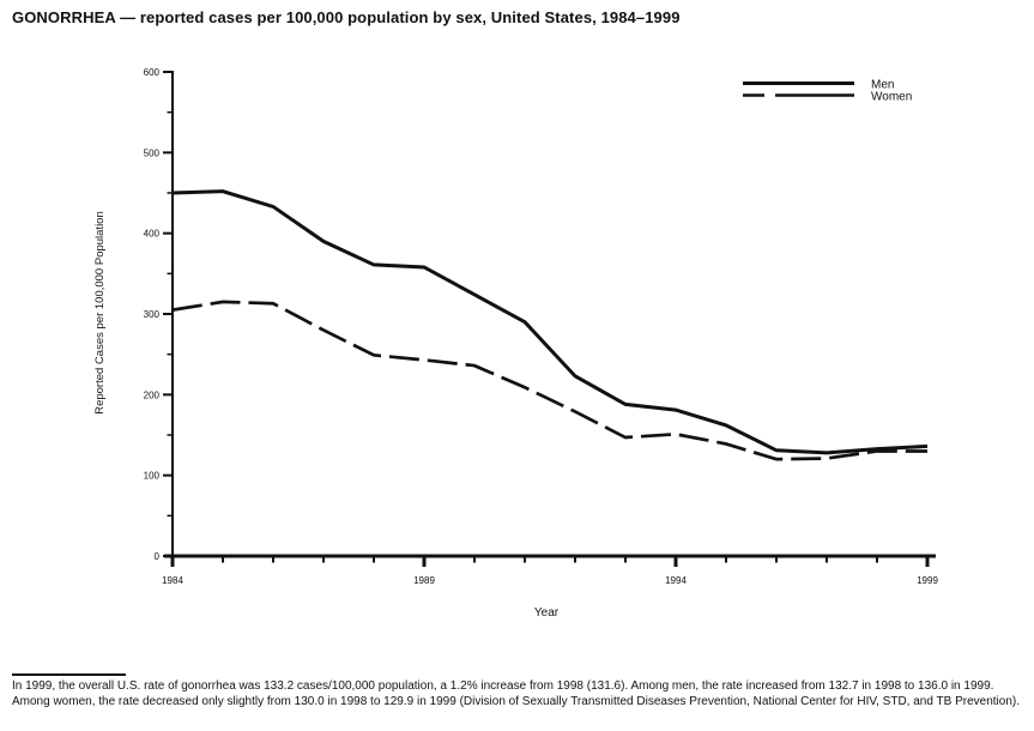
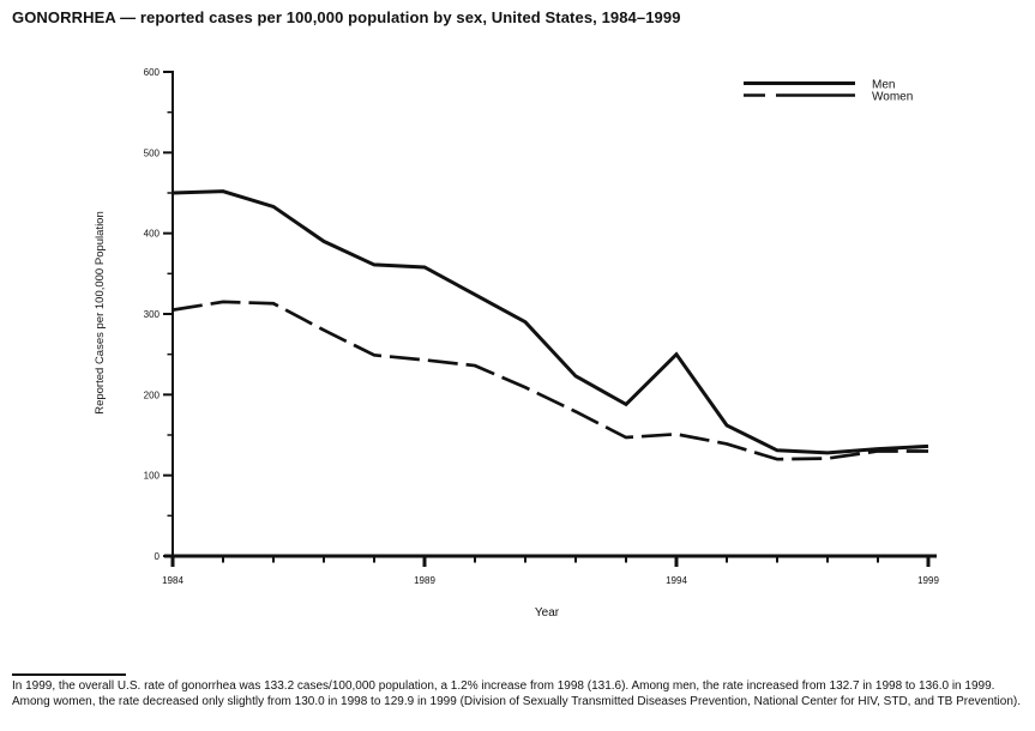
Men/1994: 180 -> 250
